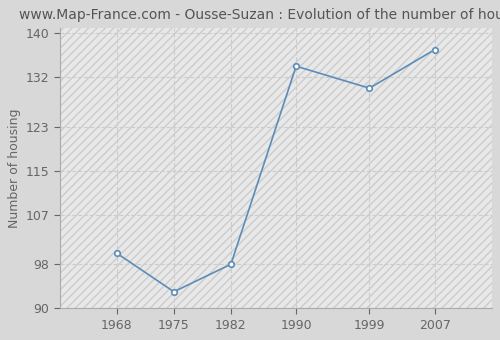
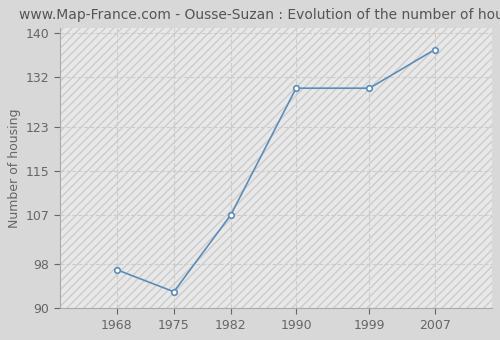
1968: 100 -> 97
1982: 98 -> 107
1990: 134 -> 130
